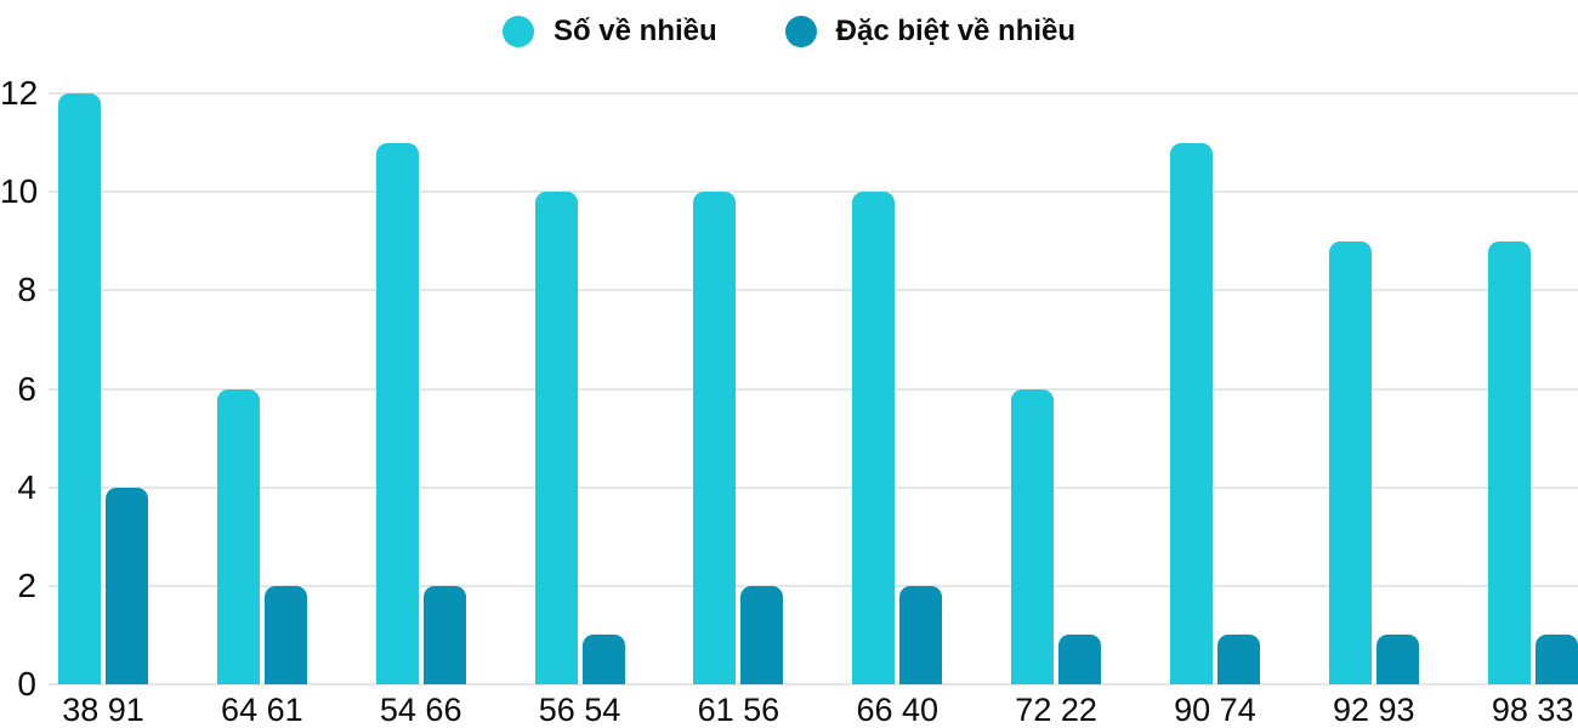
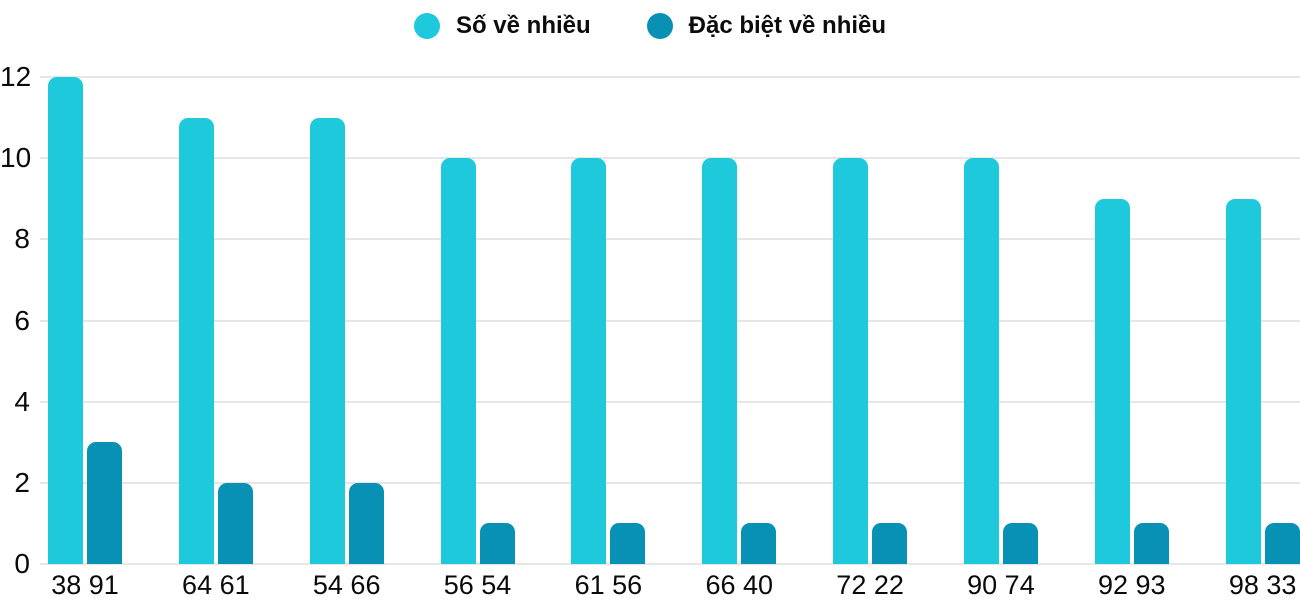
Đặc biệt về nhiều/38 91: 4 -> 3
Số về nhiều/64 61: 6 -> 11
Đặc biệt về nhiều/61 56: 2 -> 1
Đặc biệt về nhiều/66 40: 2 -> 1
Số về nhiều/72 22: 6 -> 10
Số về nhiều/90 74: 11 -> 10
